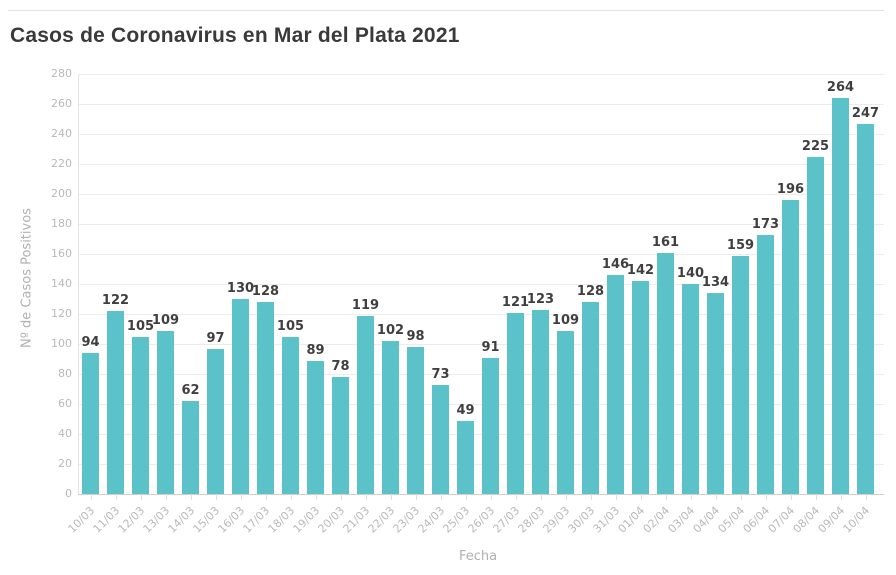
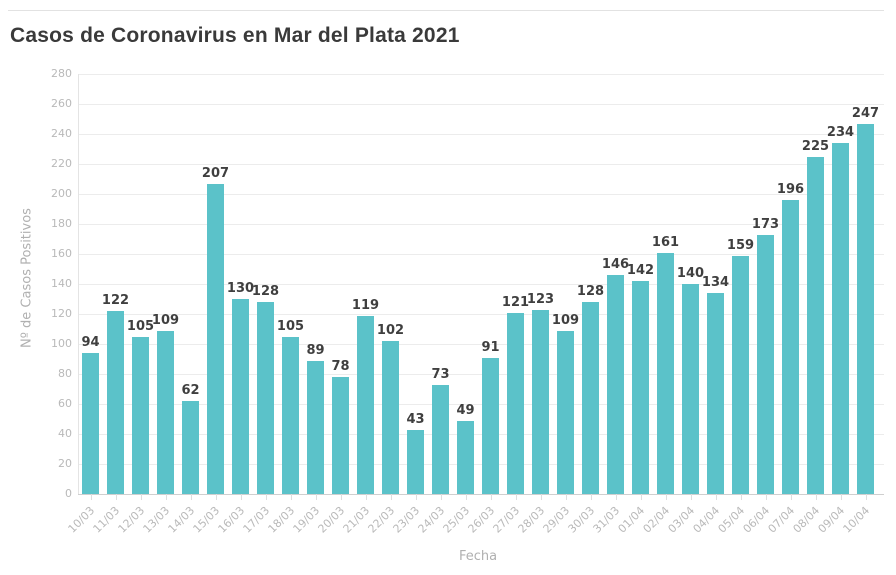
15/03: 97 -> 207
23/03: 98 -> 43
09/04: 264 -> 234
